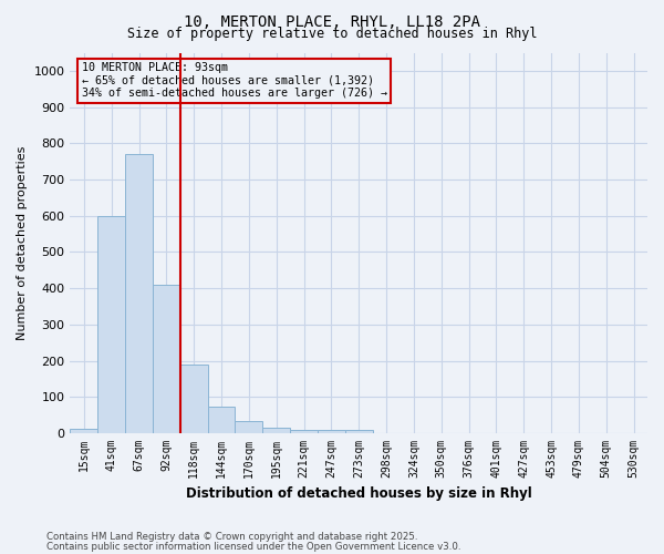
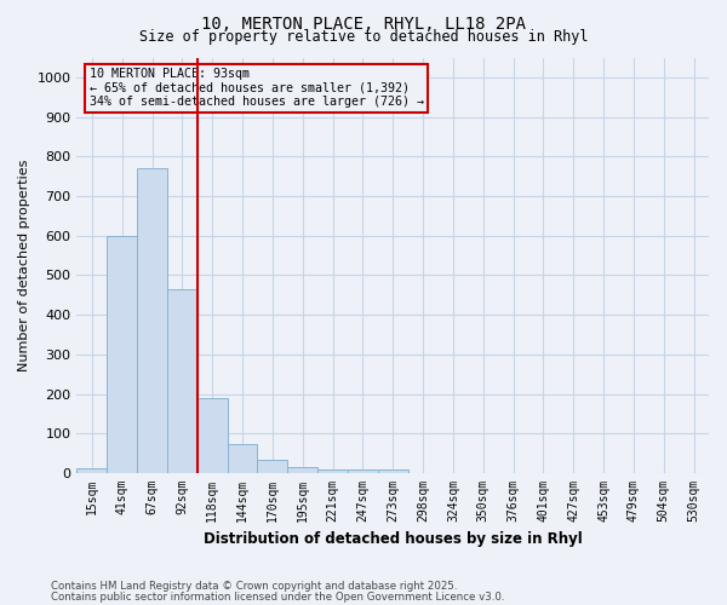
92sqm: 410 -> 465
